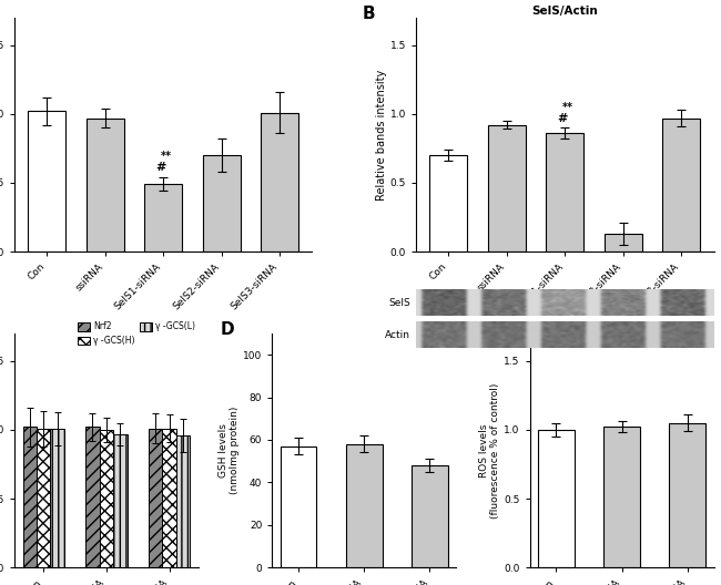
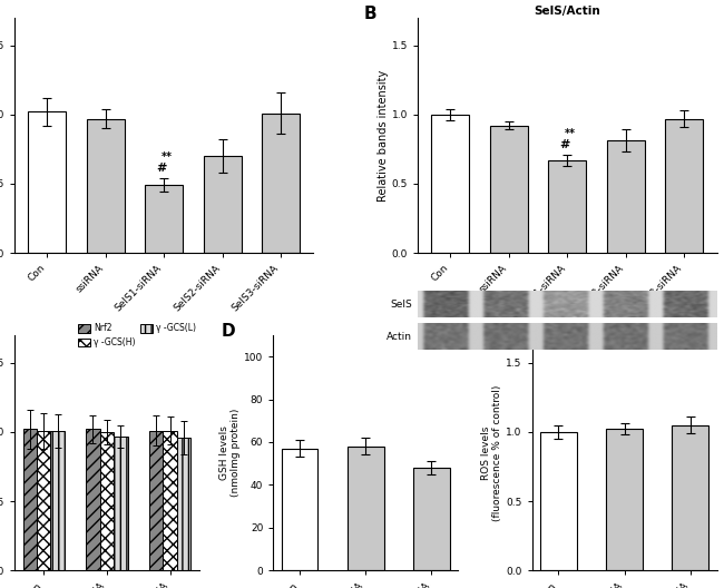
SelS/Actin/Con: 0.70 -> 1.00
SelS/Actin/SelS1-siRNA: 0.86 -> 0.67
SelS/Actin/SelS2-siRNA: 0.13 -> 0.81
